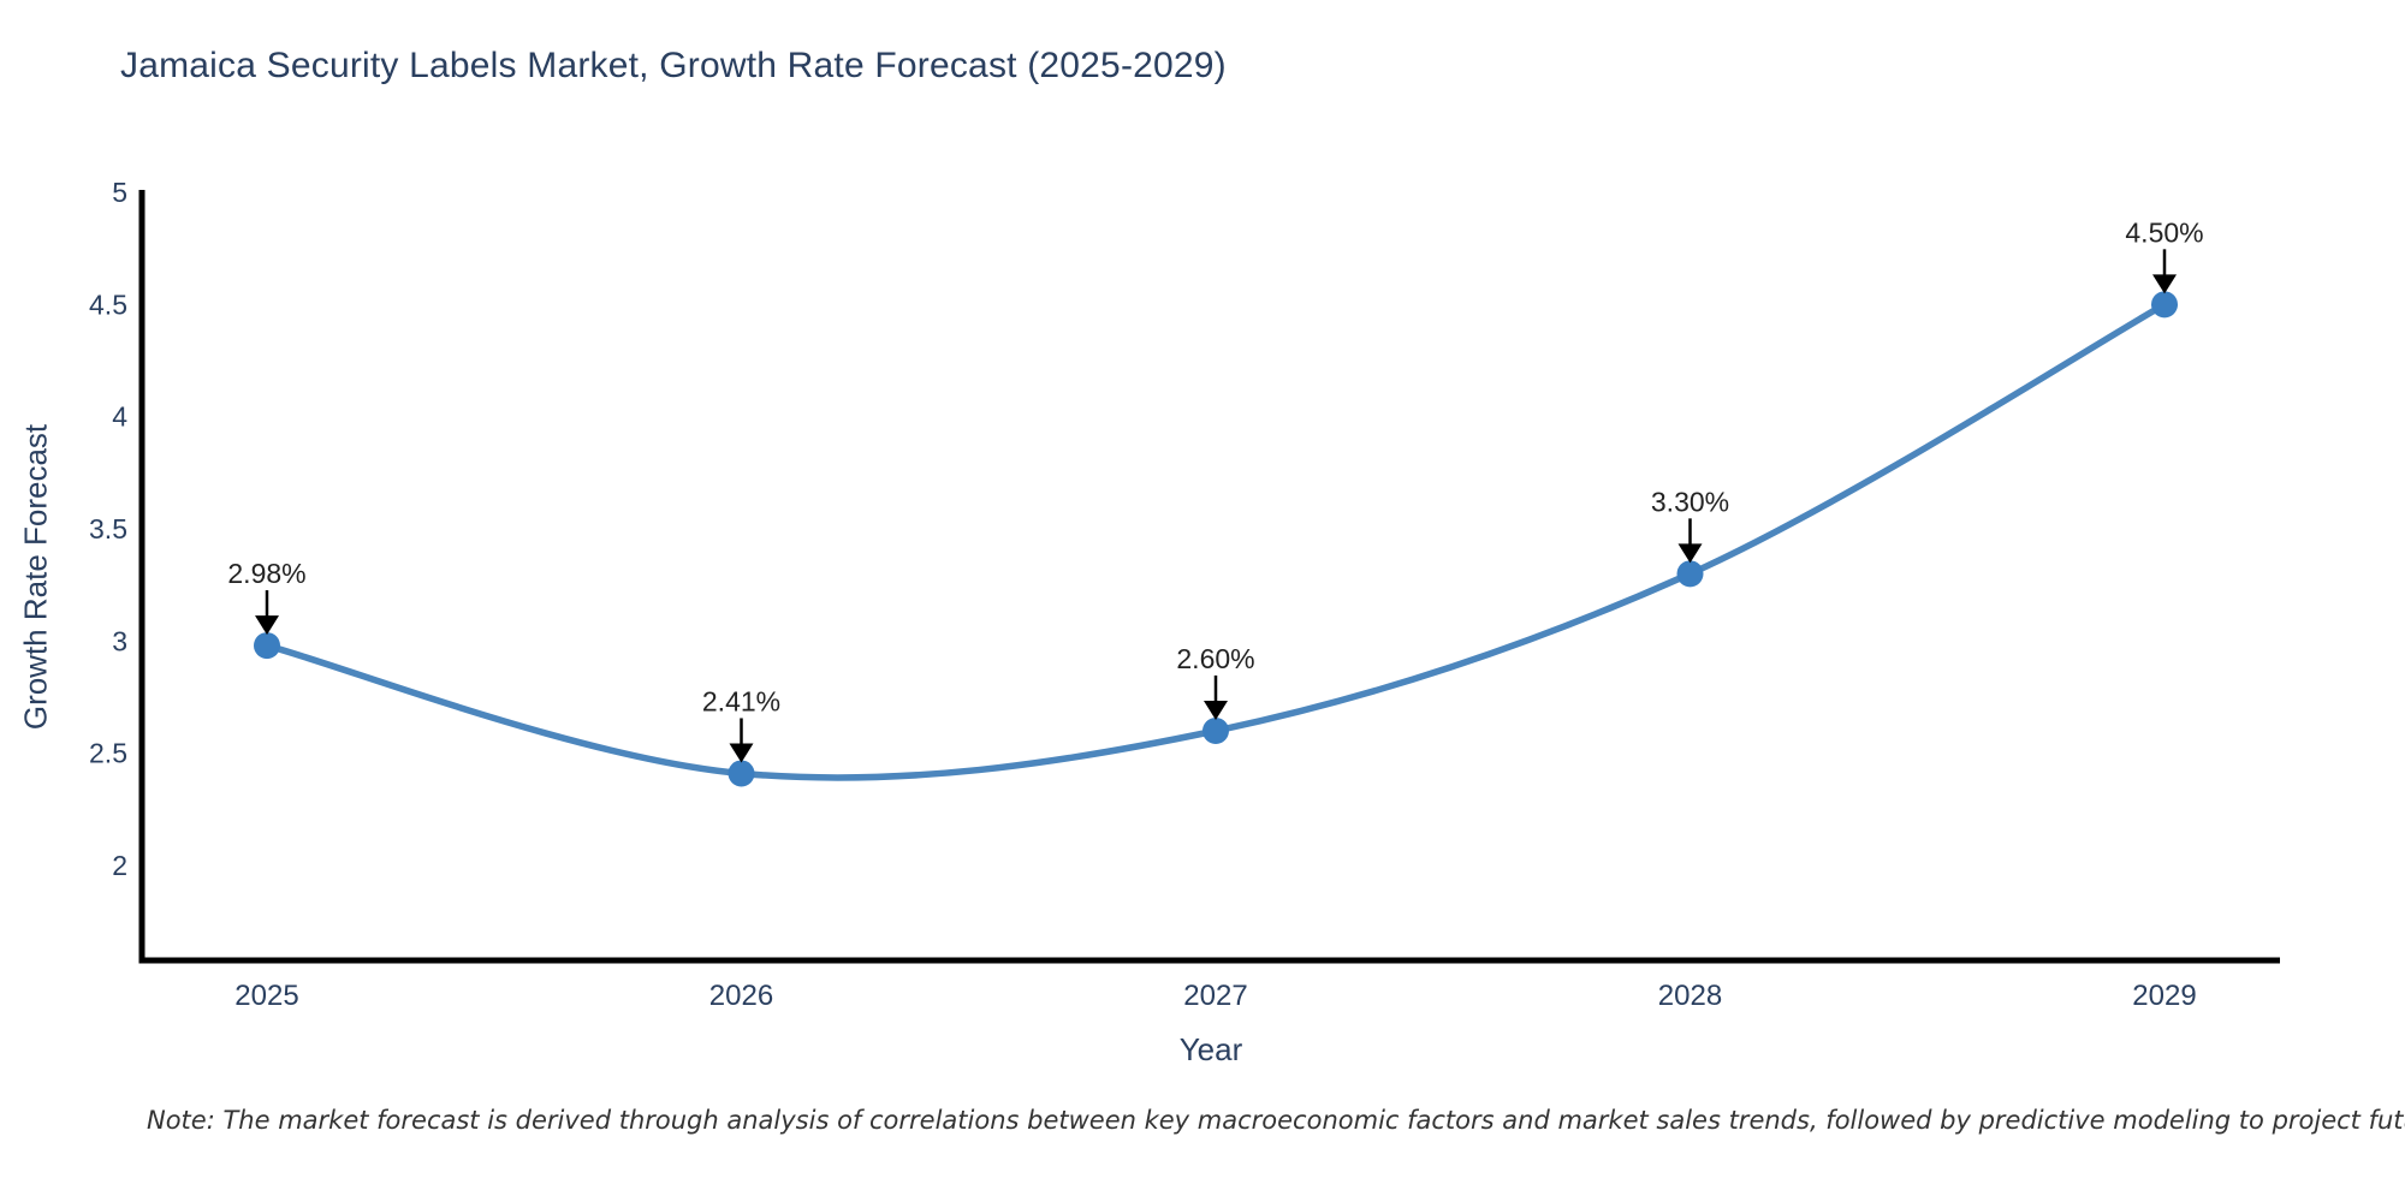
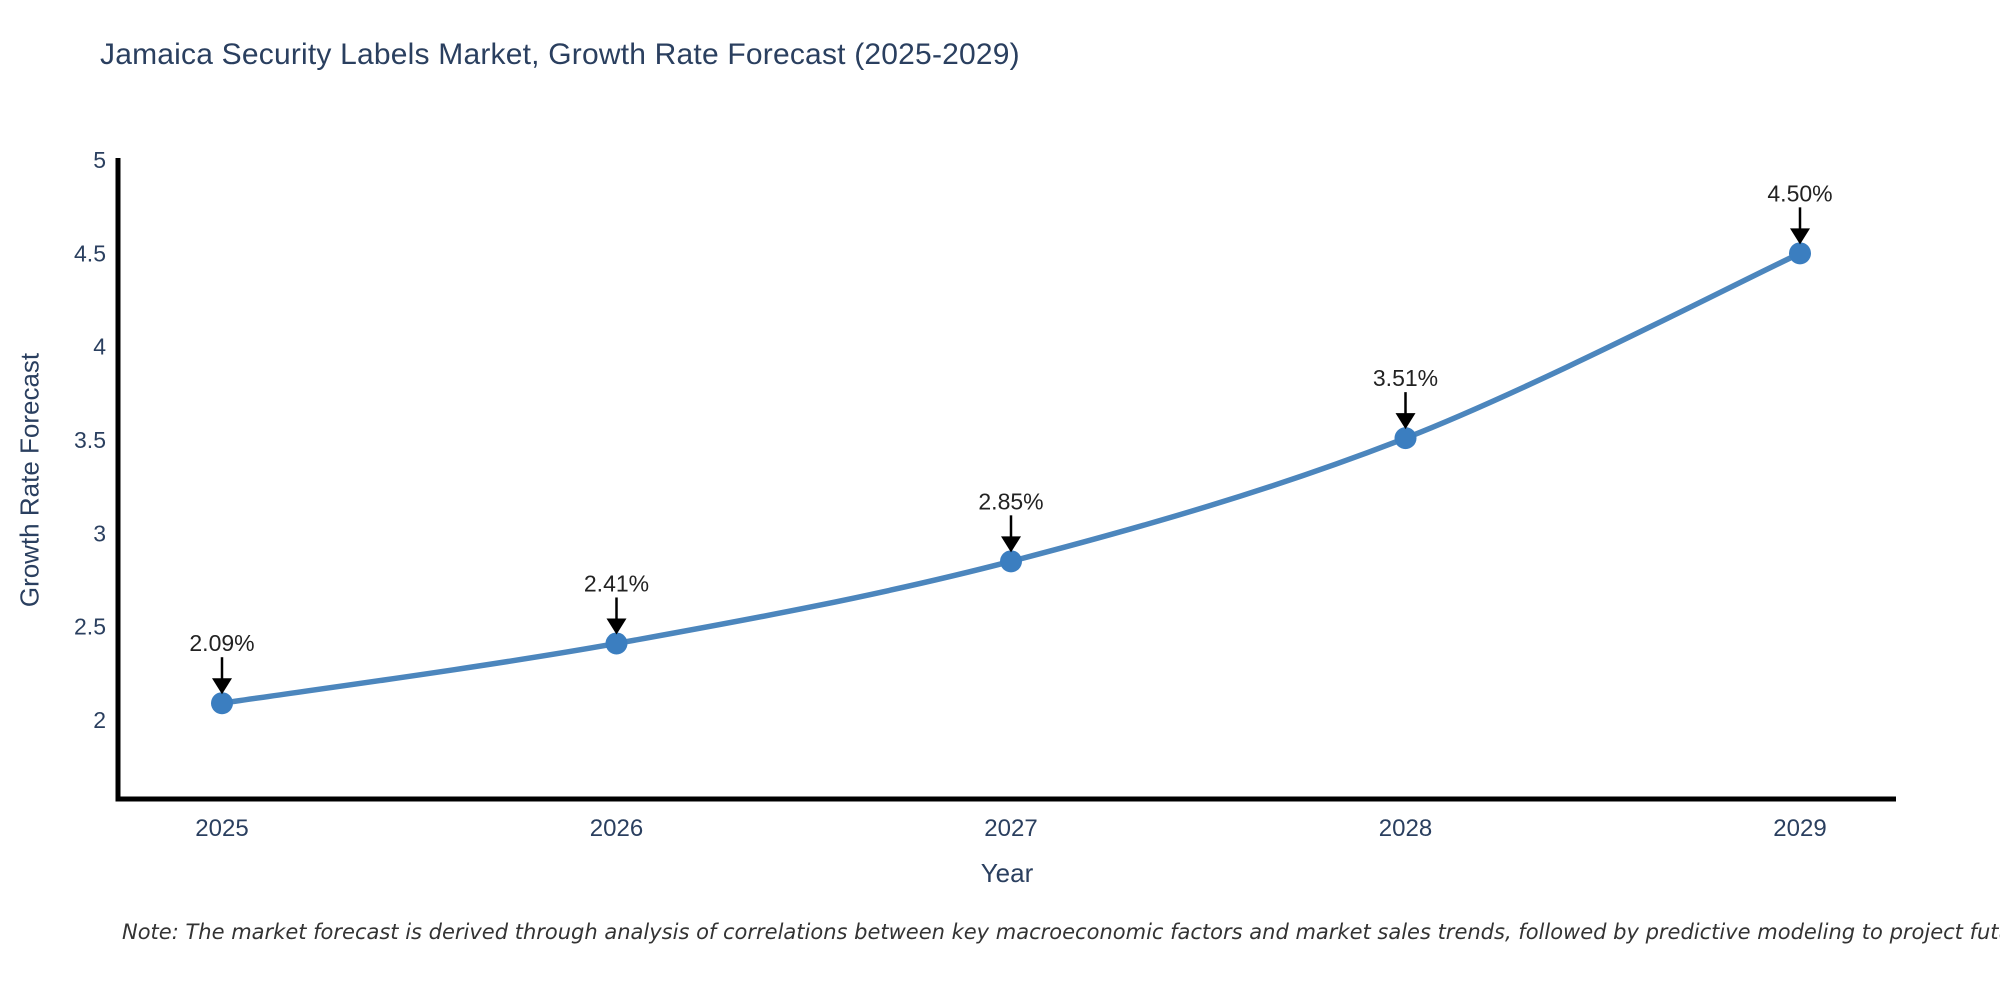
2025: 2.98% -> 2.09%
2027: 2.60% -> 2.85%
2028: 3.30% -> 3.51%
